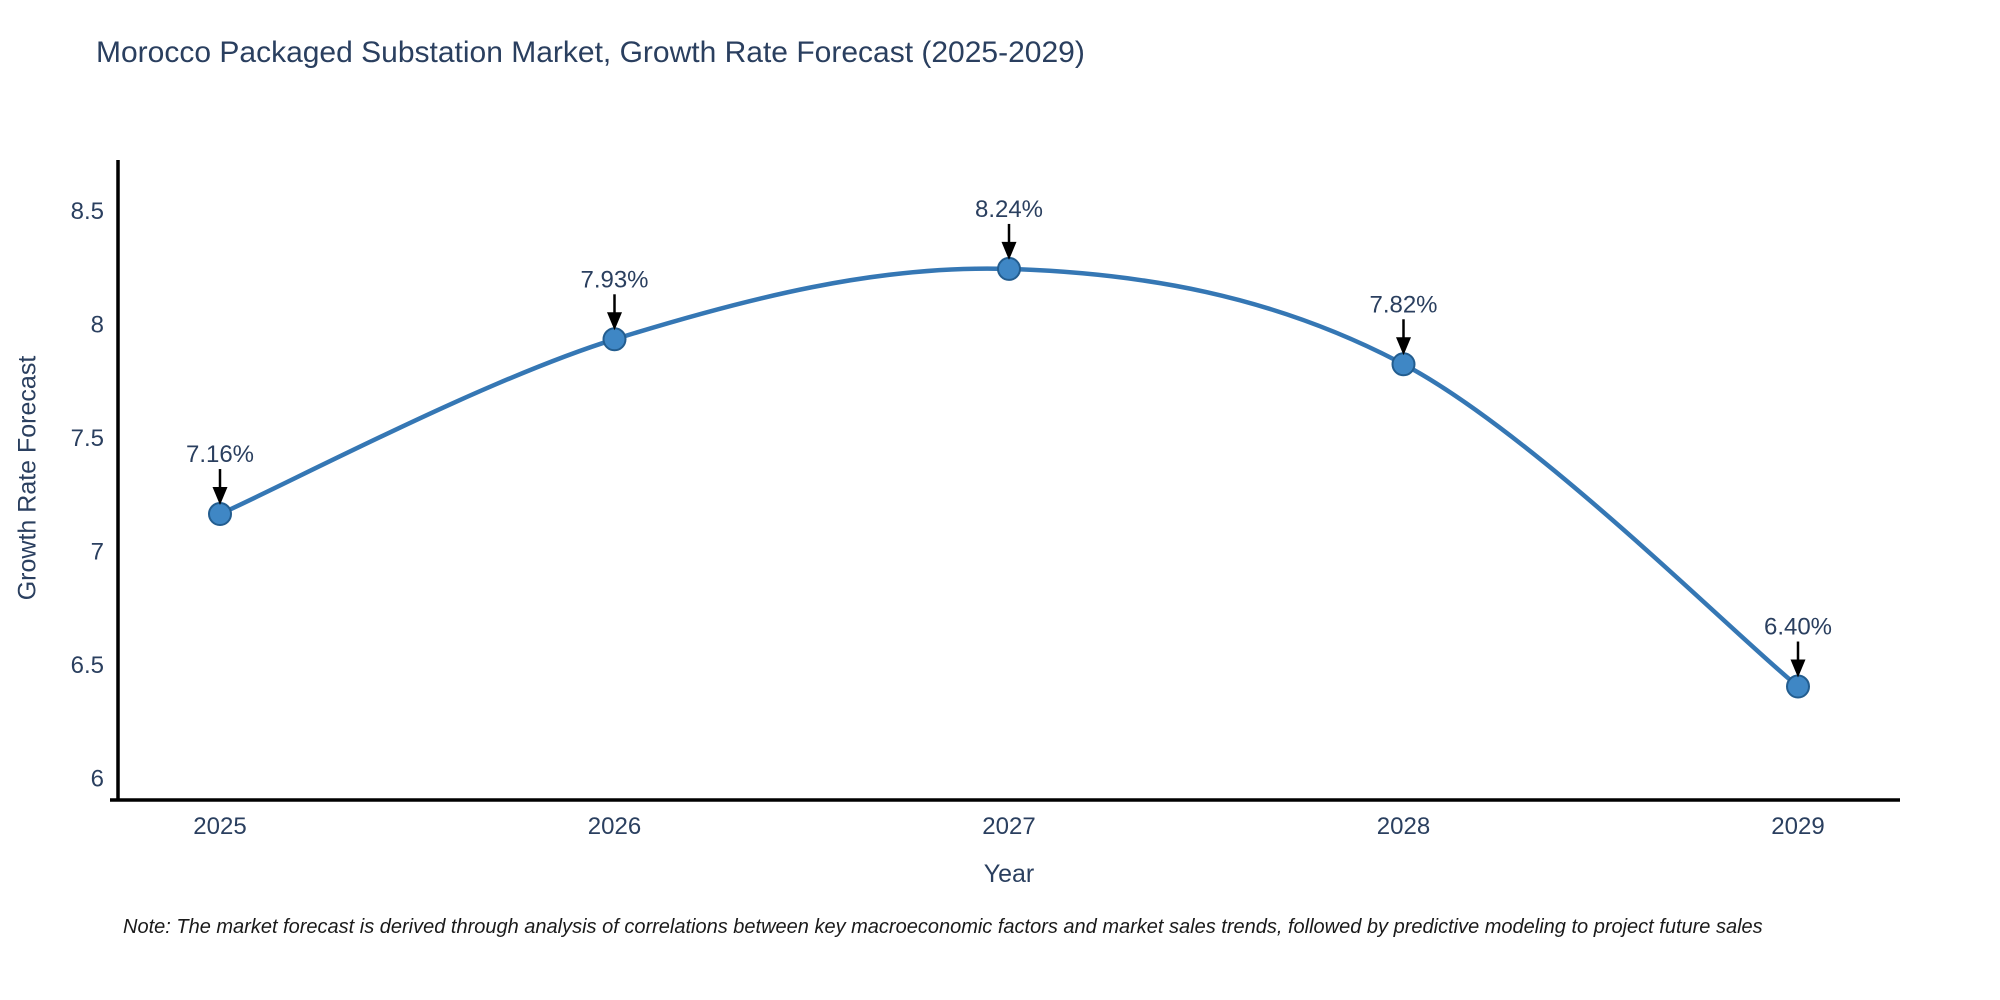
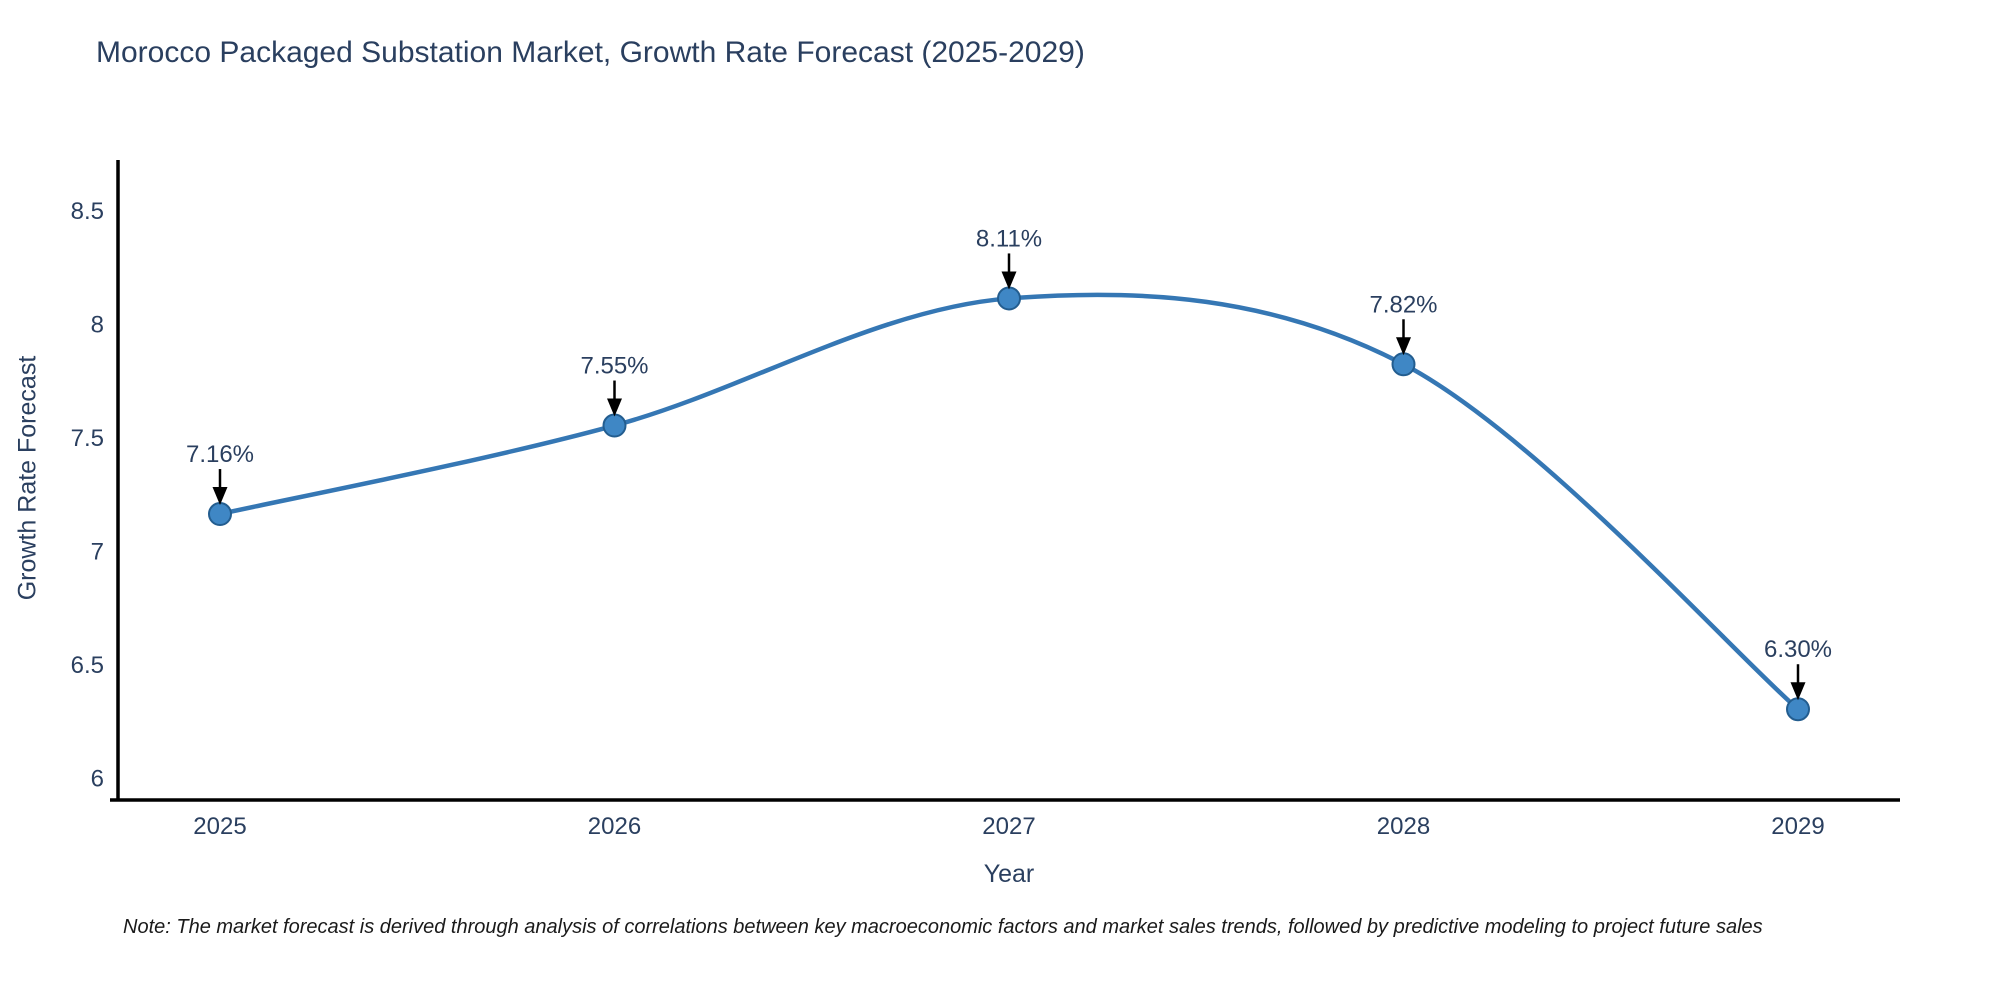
2026: 7.93% -> 7.55%
2027: 8.24% -> 8.11%
2029: 6.40% -> 6.30%
